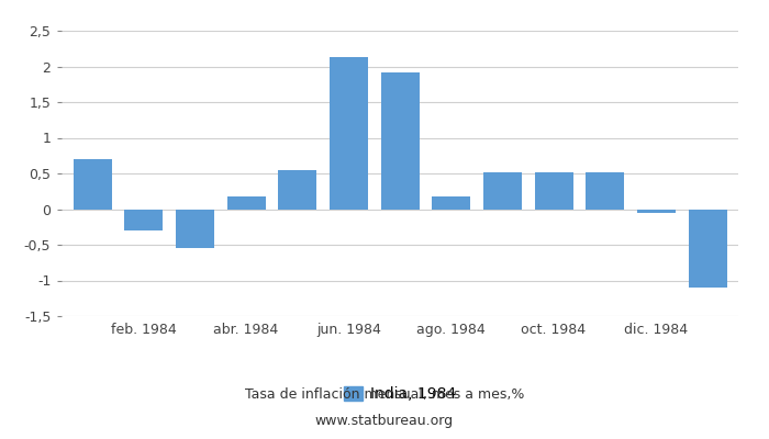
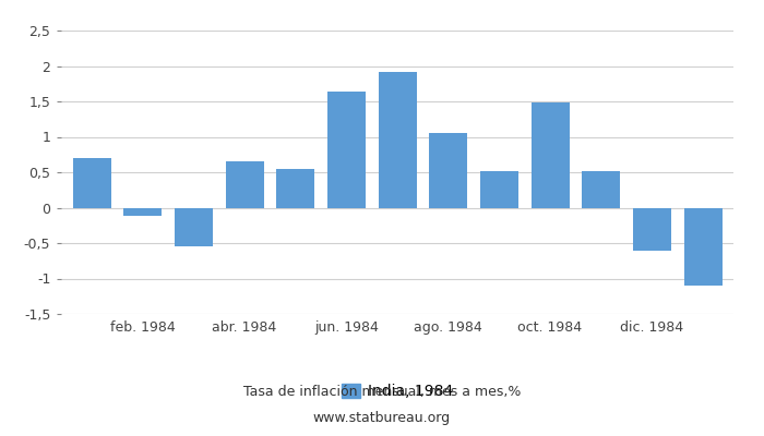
feb. 1984: -0,30 -> -0,12
abr. 1984: 0,18 -> 0,66
jun. 1984: 2,13 -> 1,64
ago. 1984: 0,17 -> 1,06
oct. 1984: 0,52 -> 1,48
dic. 1984: -0,05 -> -0,60
